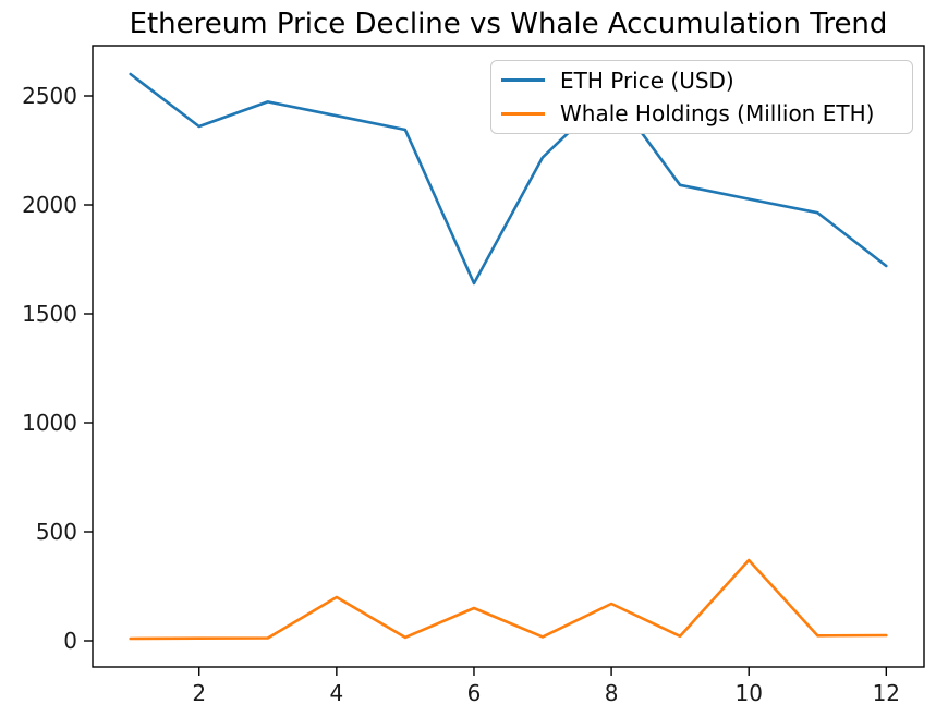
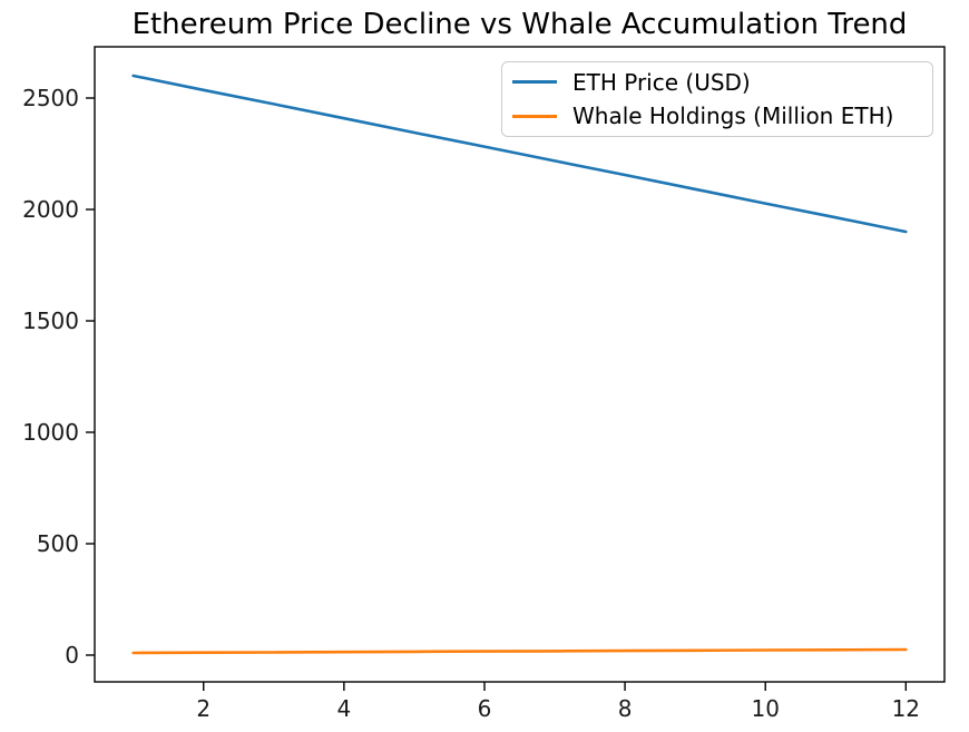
ETH Price (USD)/2: 2360 -> 2540
Whale Holdings (Million ETH)/4: 200 -> 10
ETH Price (USD)/6: 1640 -> 2280
Whale Holdings (Million ETH)/6: 150 -> 20
ETH Price (USD)/8: 2520 -> 2160
Whale Holdings (Million ETH)/8: 170 -> 20
Whale Holdings (Million ETH)/10: 370 -> 20
ETH Price (USD)/12: 1720 -> 1900
